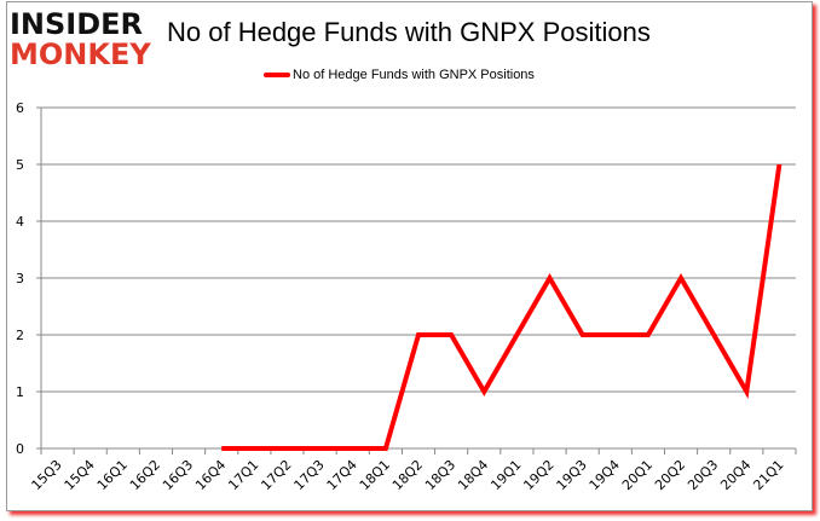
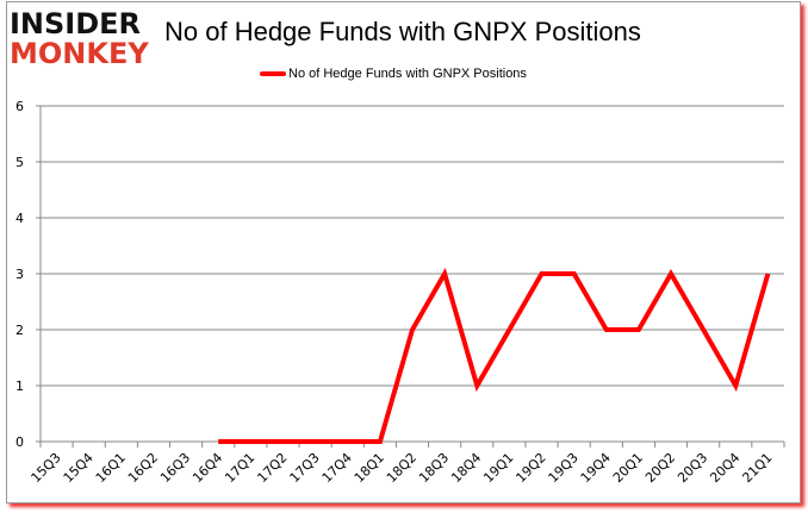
18Q3: 2 -> 3
19Q3: 2 -> 3
21Q1: 5 -> 3
